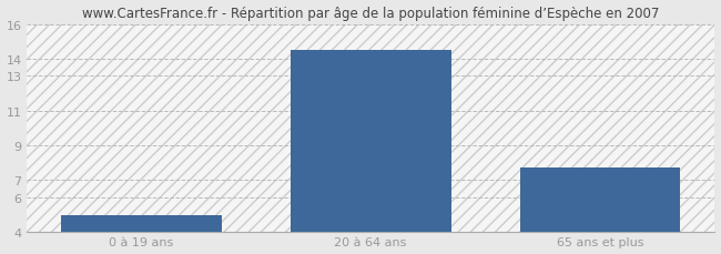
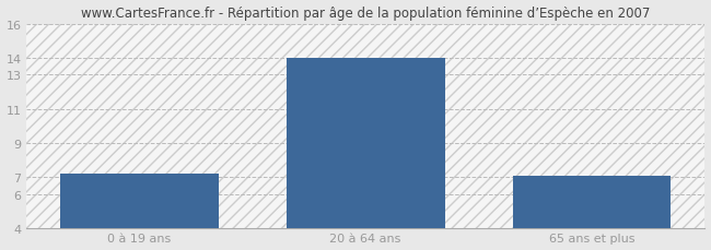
0 à 19 ans: 5.0 -> 7.2
20 à 64 ans: 14.5 -> 14.0
65 ans et plus: 7.7 -> 7.1
